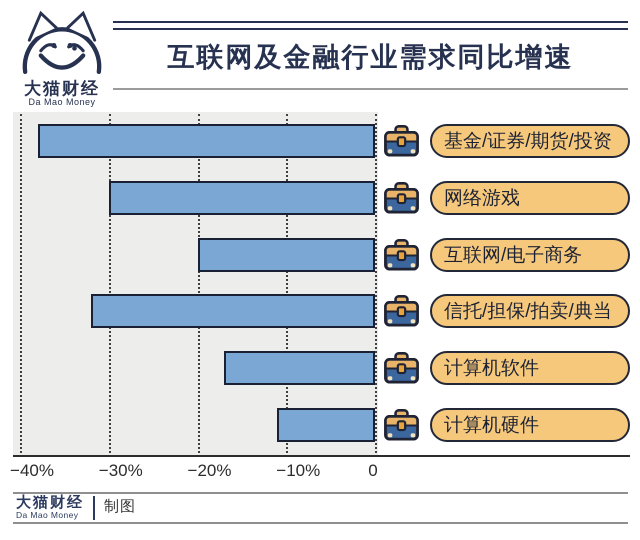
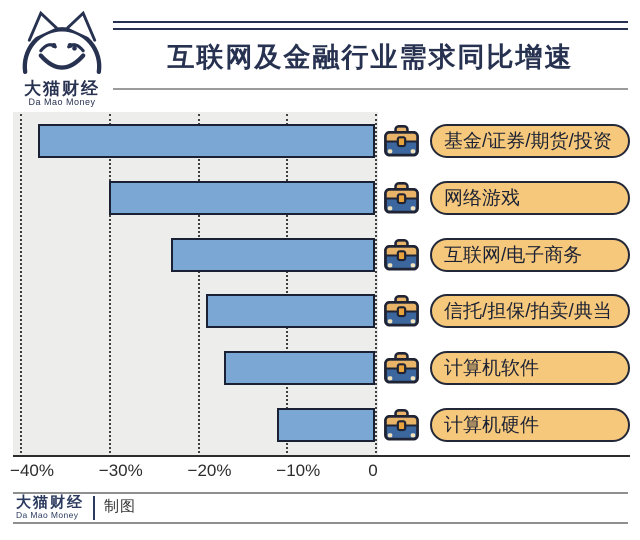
互联网/电子商务: -20 -> -23
信托/担保/拍卖/典当: -32 -> -19
